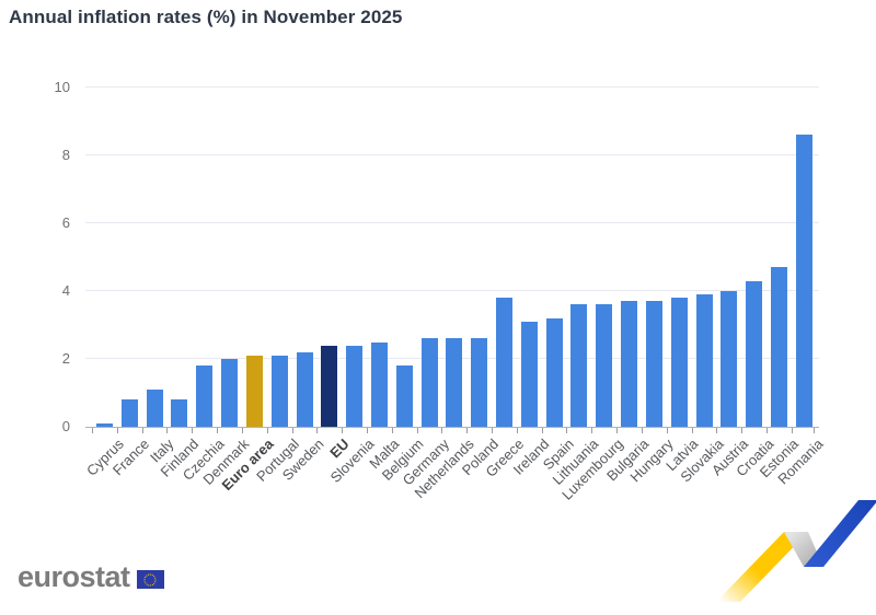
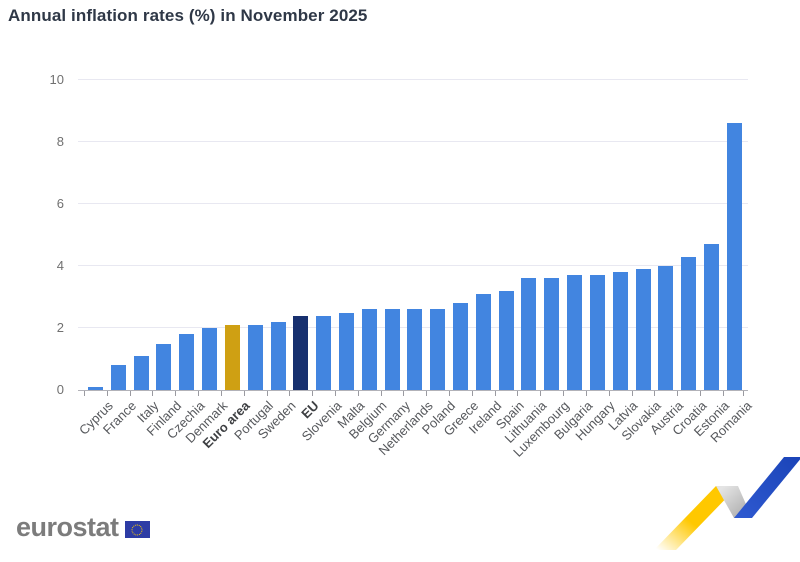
Finland: 0.8 -> 1.5
Belgium: 1.8 -> 2.6
Greece: 3.8 -> 2.8
